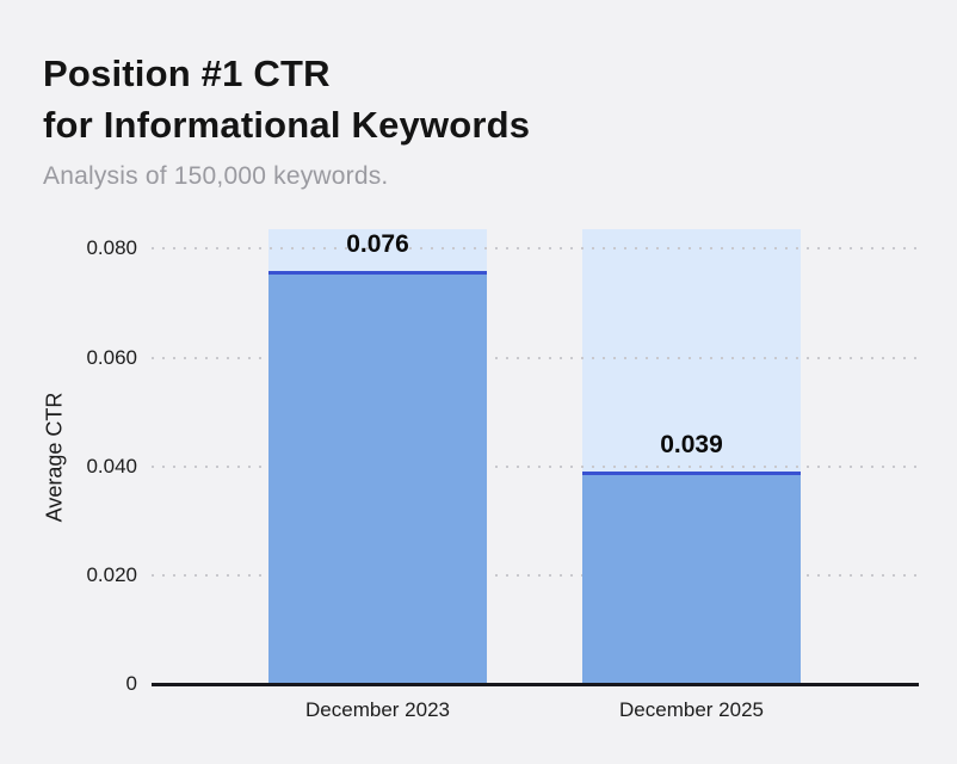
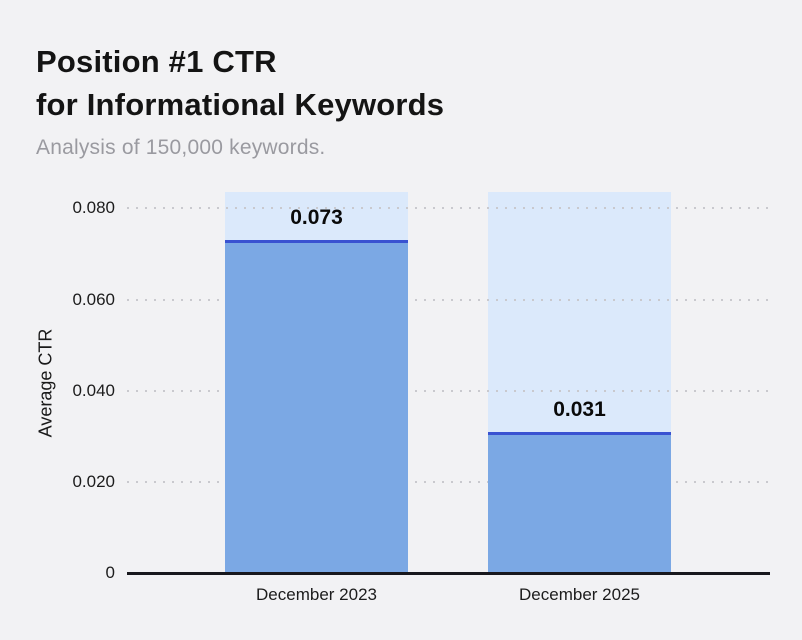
December 2023: 0.076 -> 0.073
December 2025: 0.039 -> 0.031
